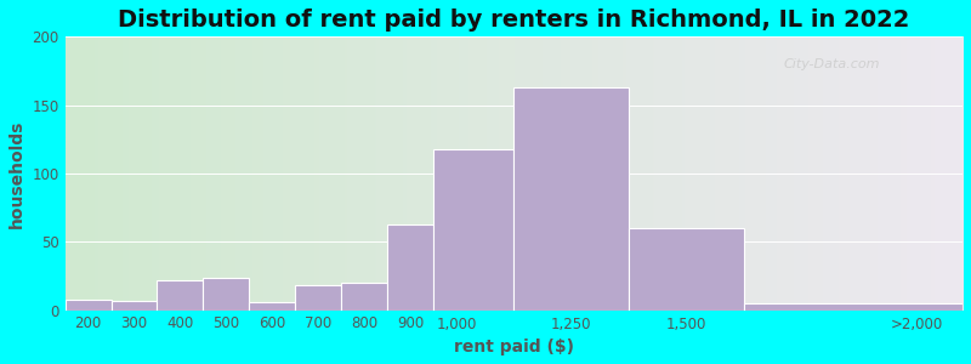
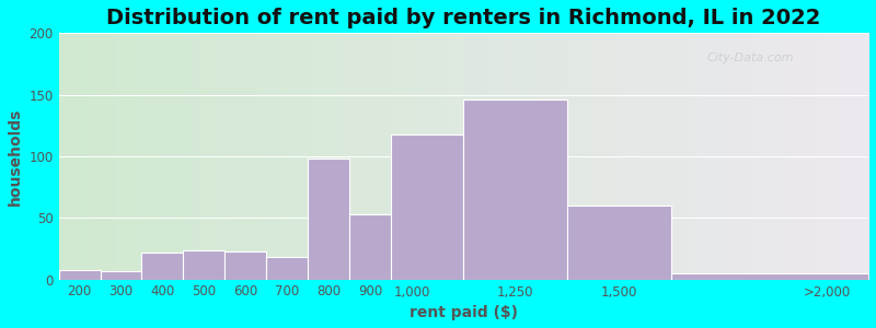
600: 6 -> 23
800: 20 -> 98
900: 63 -> 53
1,250: 163 -> 146
